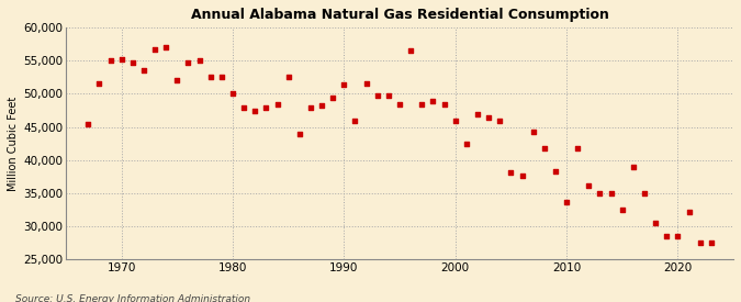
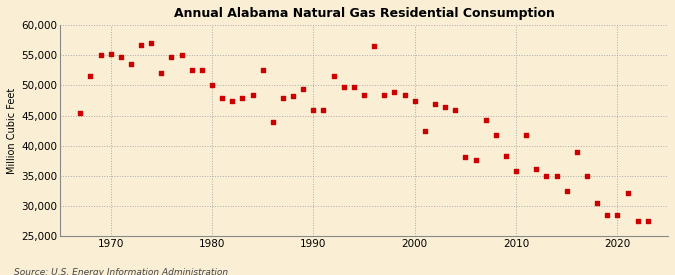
1990: 51,400 -> 46,000
2000: 46,000 -> 47,500
2010: 33,600 -> 35,800
